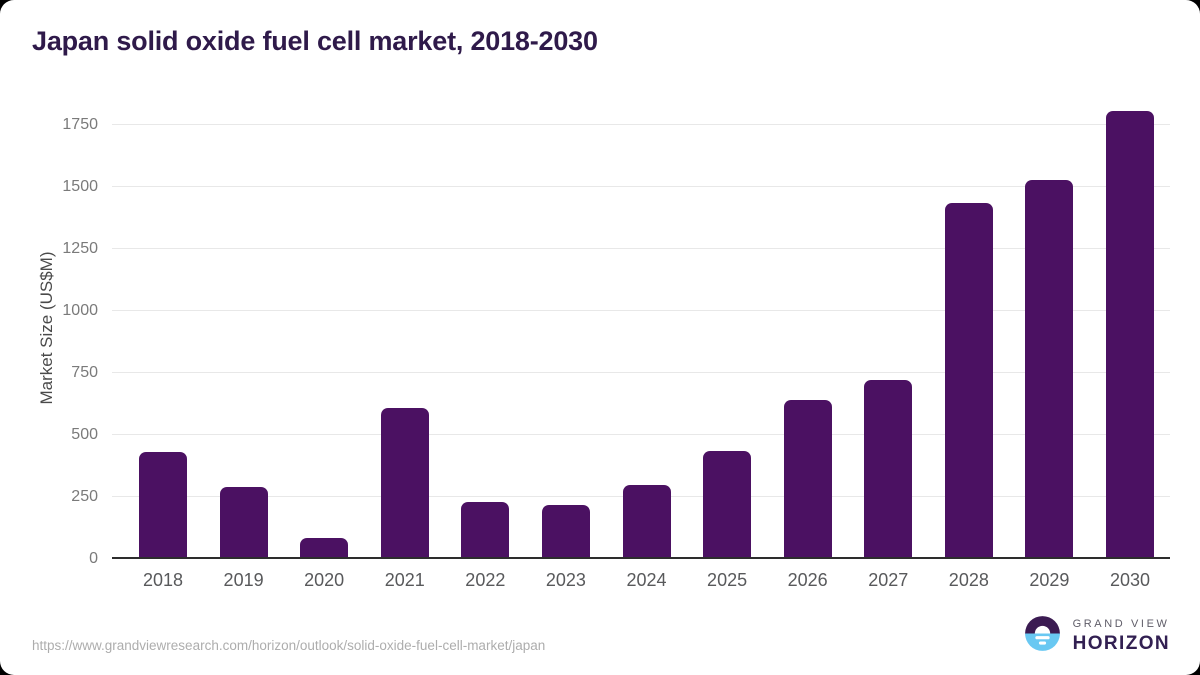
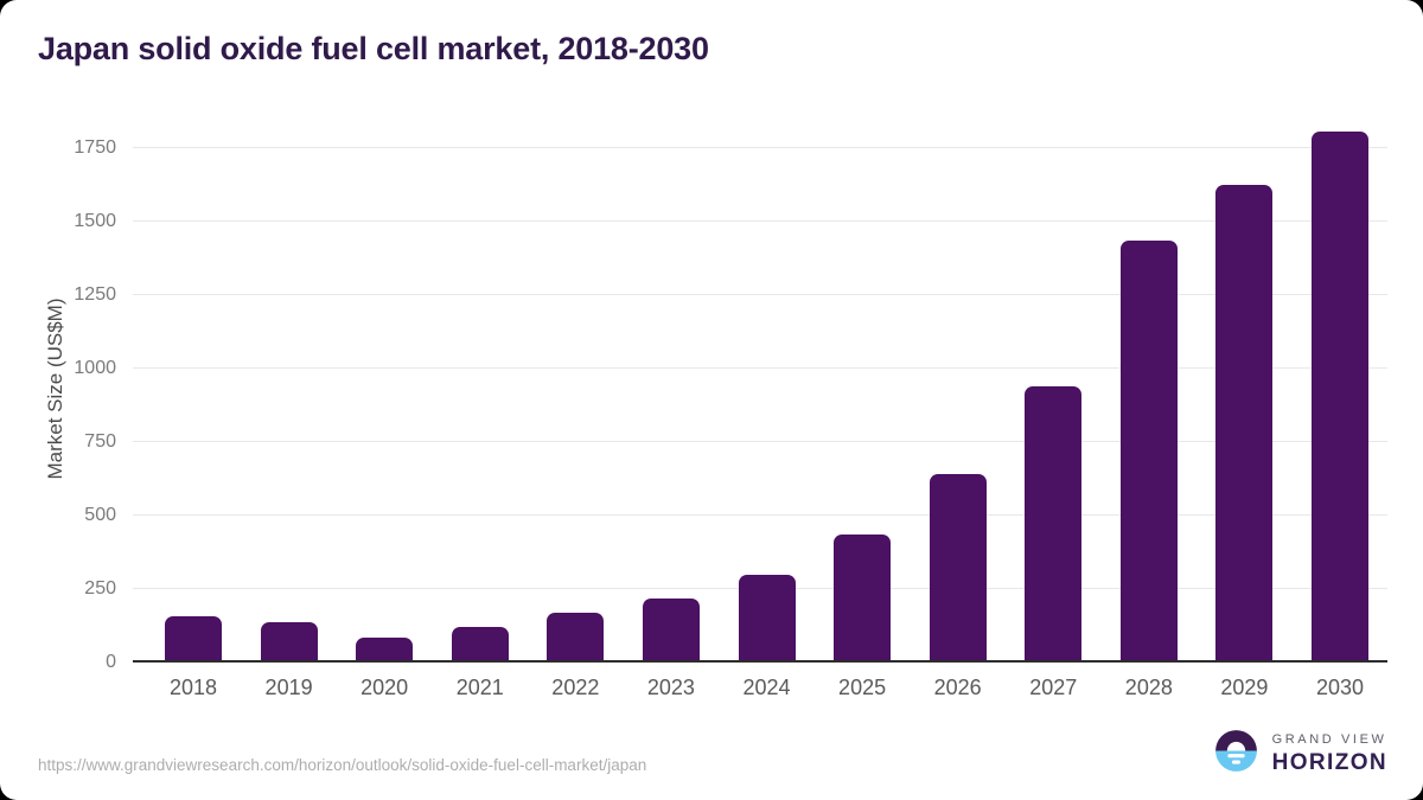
2018: 430 -> 160
2019: 290 -> 140
2021: 610 -> 120
2022: 230 -> 170
2027: 720 -> 940
2029: 1530 -> 1620
